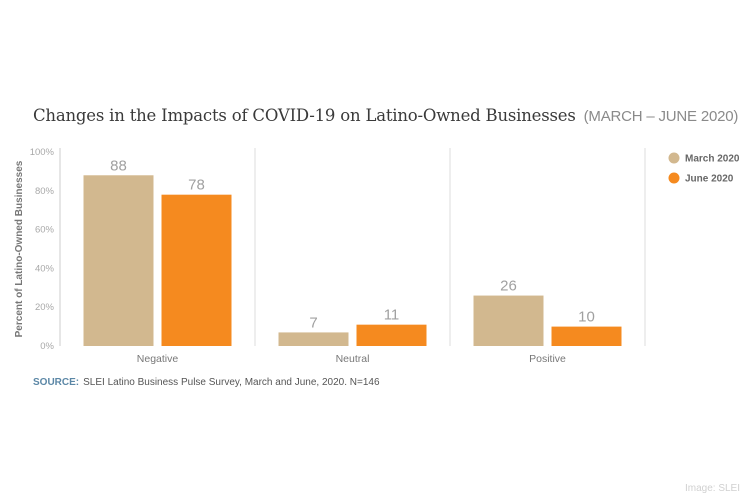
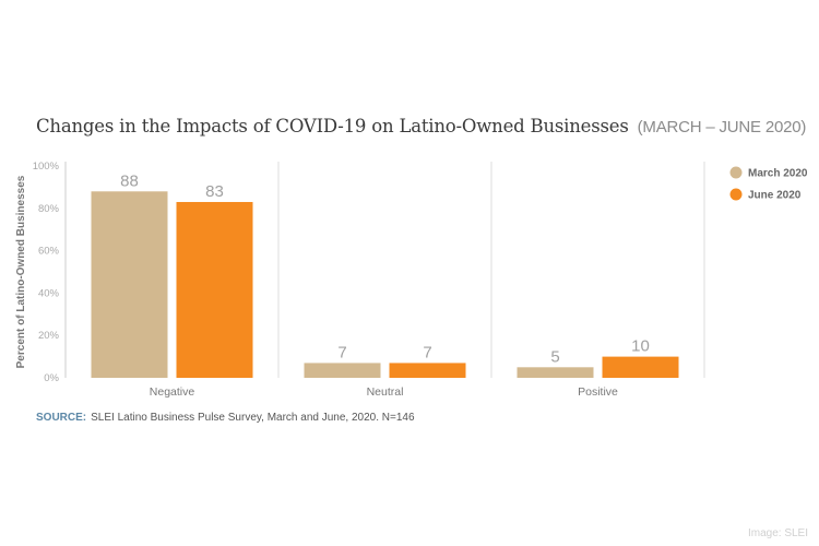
June 2020/Negative: 78 -> 83
June 2020/Neutral: 11 -> 7
March 2020/Positive: 26 -> 5
